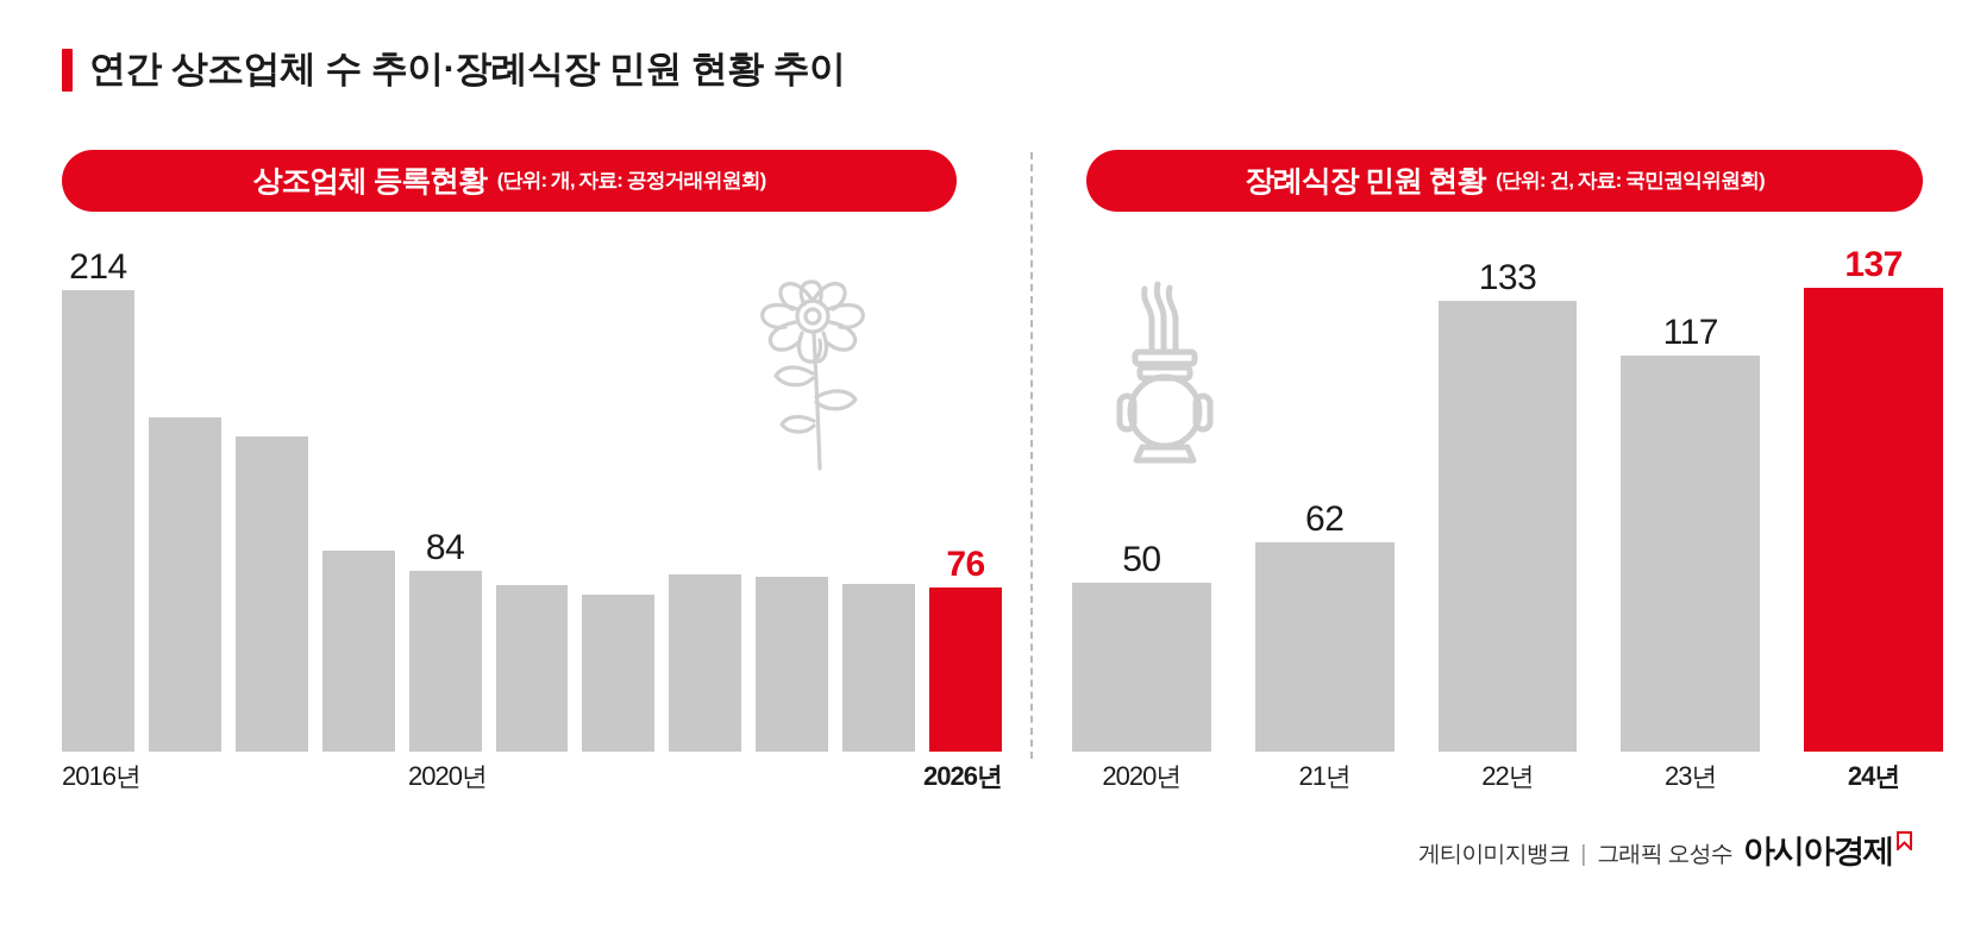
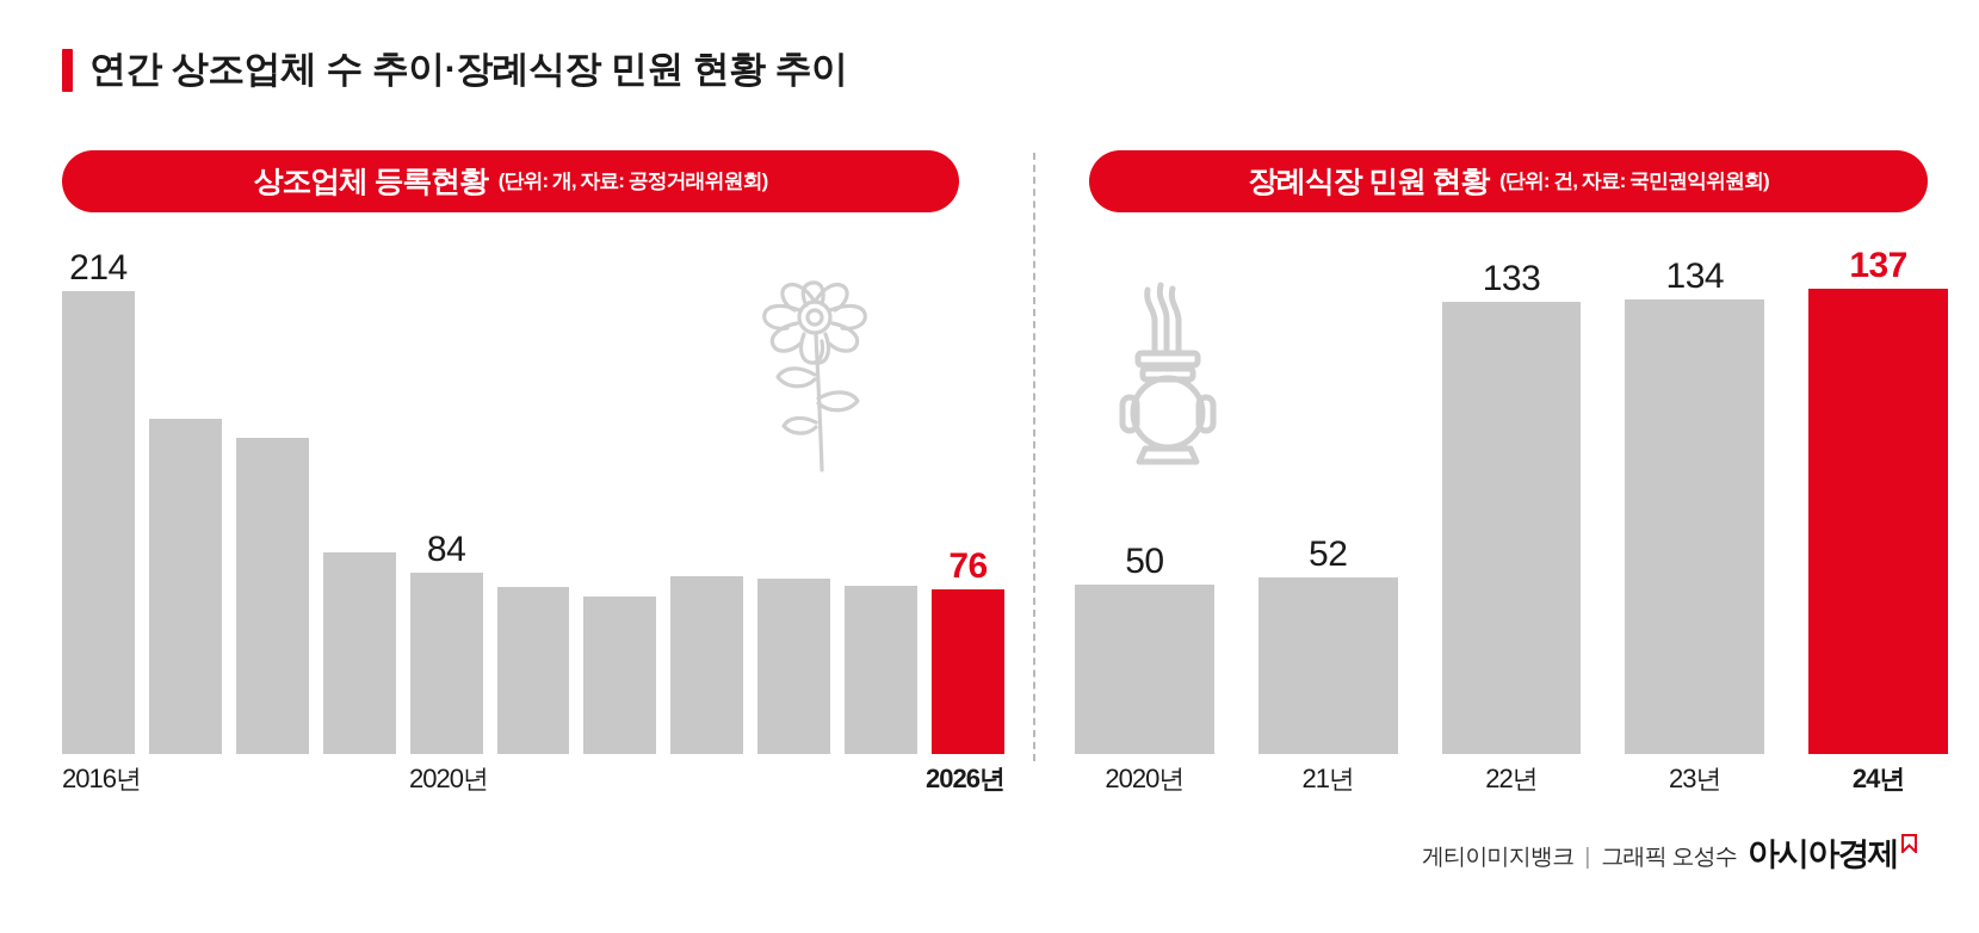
장례식장 민원 현황/21년: 62 -> 52
장례식장 민원 현황/23년: 117 -> 134
